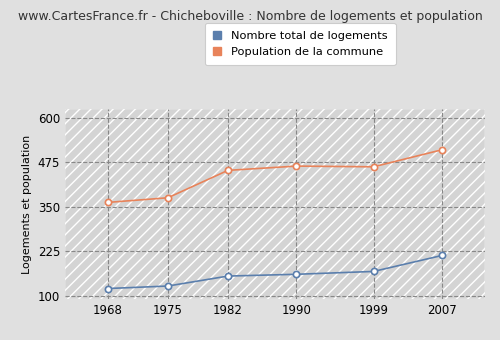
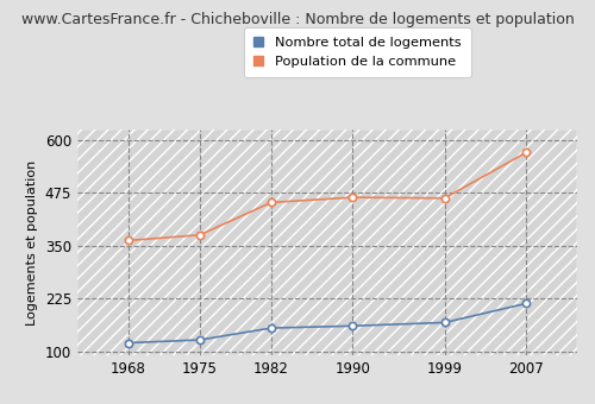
Population de la commune/2007: 510 -> 570
